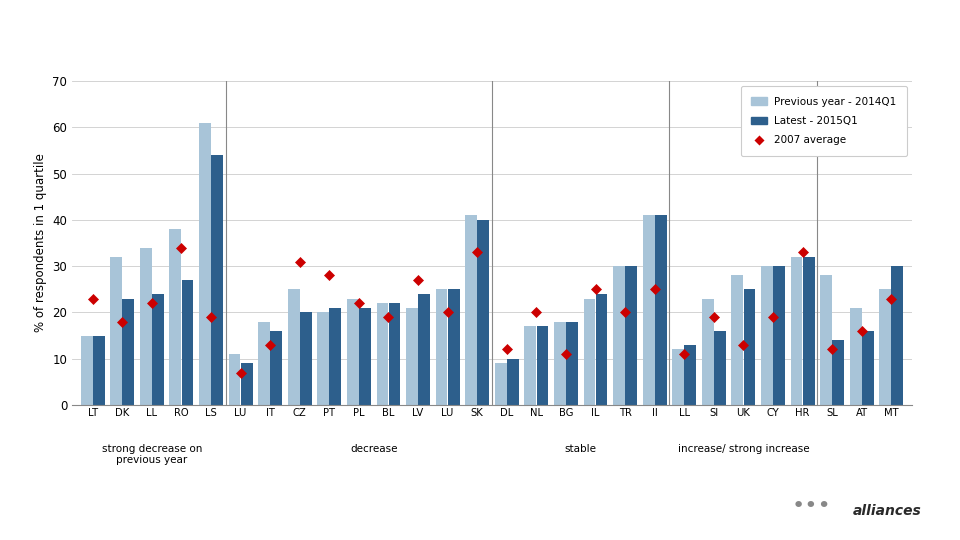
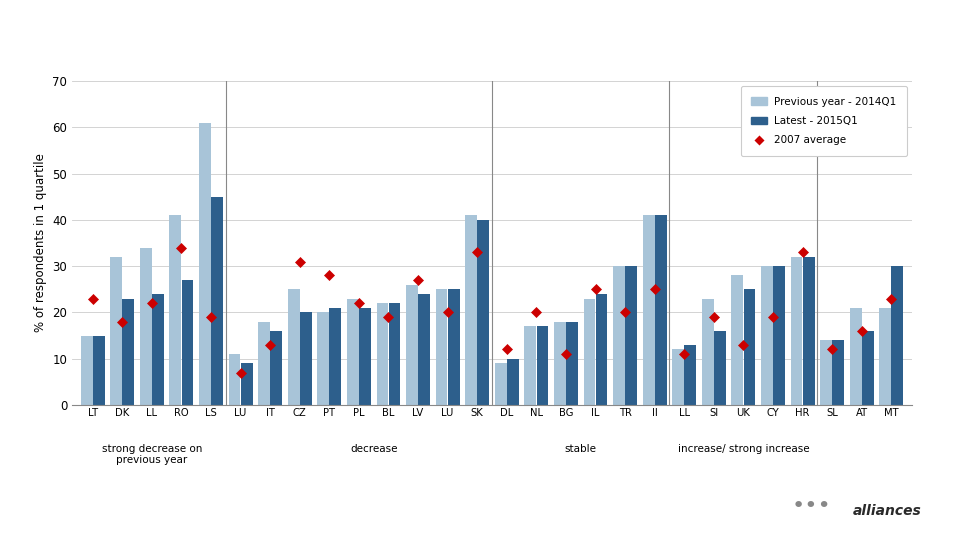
Previous year - 2014Q1/RO: 38 -> 41
Latest - 2015Q1/LS: 54 -> 45
Previous year - 2014Q1/LV: 21 -> 26
Previous year - 2014Q1/SL: 28 -> 14
Previous year - 2014Q1/MT: 25 -> 21
